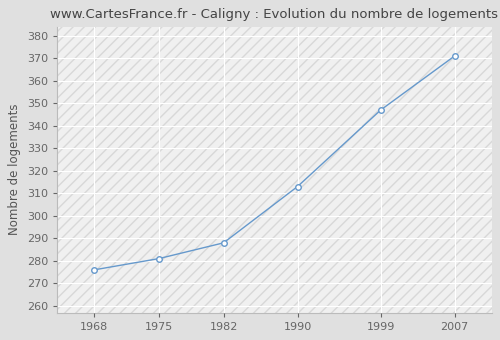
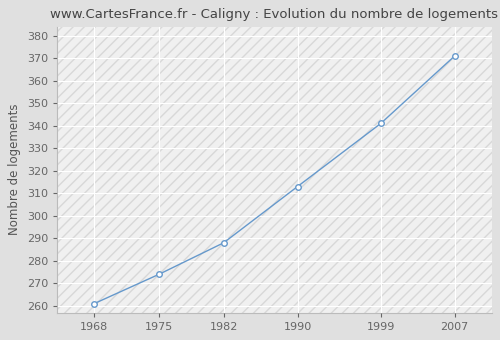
1968: 276 -> 261
1975: 281 -> 274
1999: 347 -> 341
